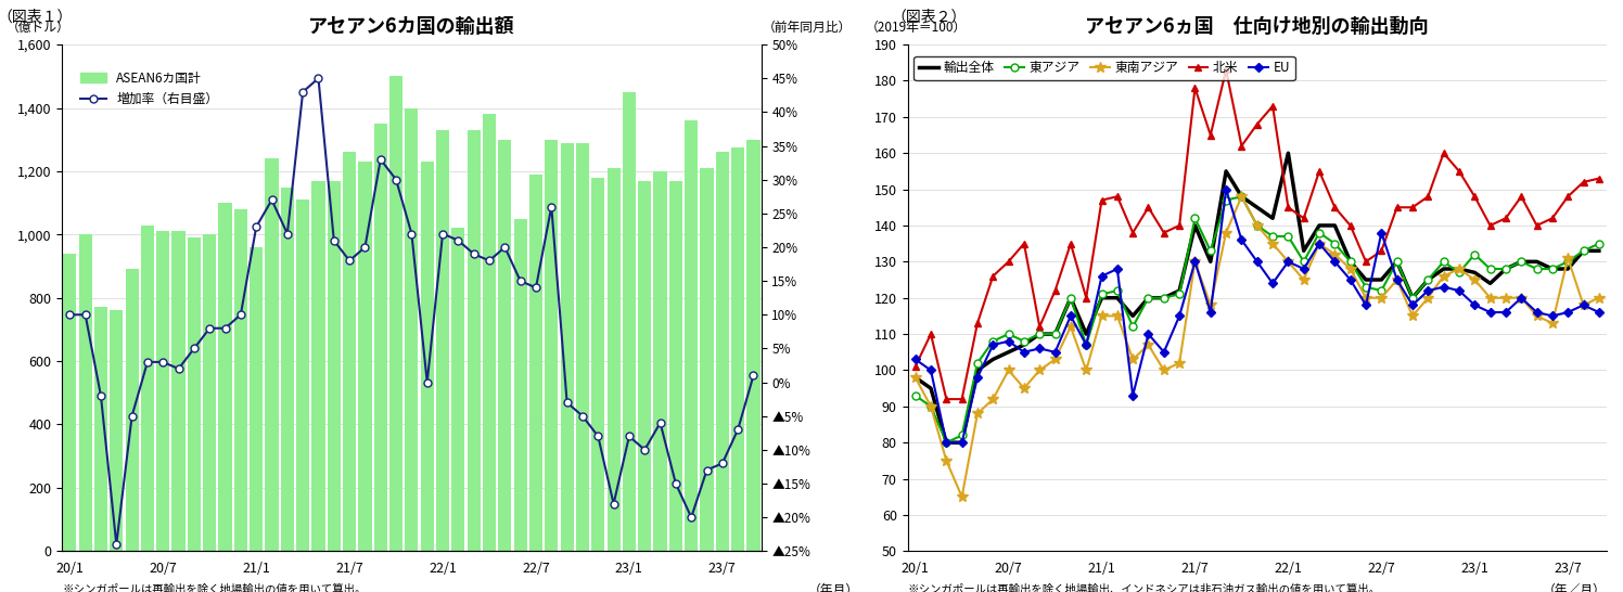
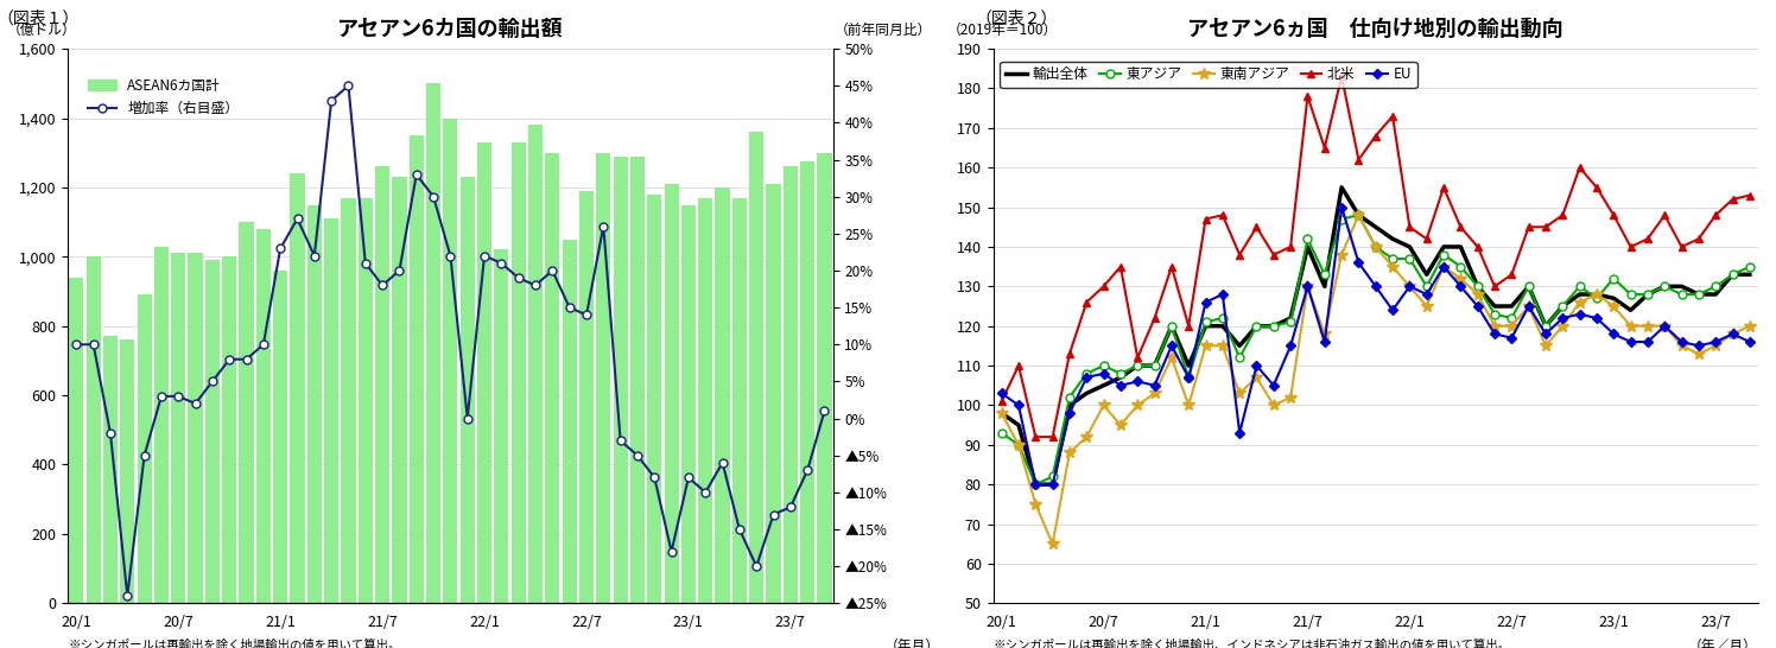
アセアン6カ国の輸出額/ASEAN6カ国計/23/1: 1,450 -> 1,150
アセアン6ヵ国 仕向け地別の輸出動向/輸出全体/22/1: 160 -> 140
アセアン6ヵ国 仕向け地別の輸出動向/EU/22/7: 138 -> 117
アセアン6ヵ国 仕向け地別の輸出動向/東南アジア/23/7: 131 -> 115
